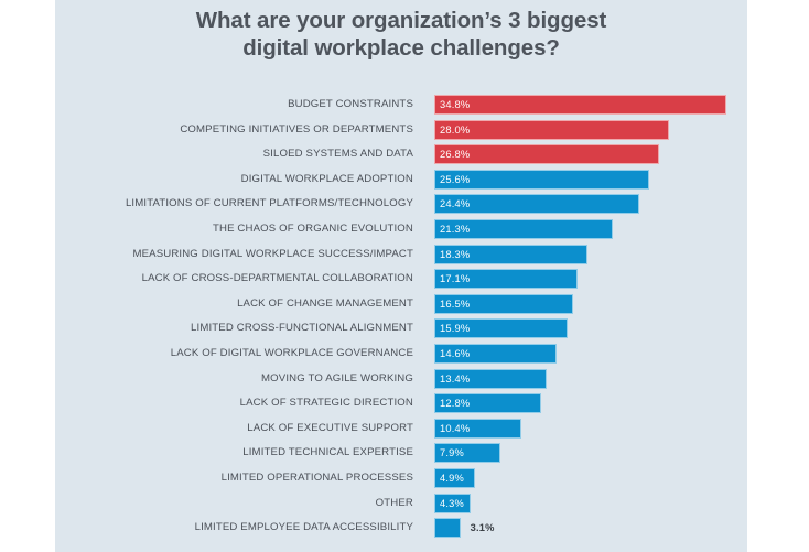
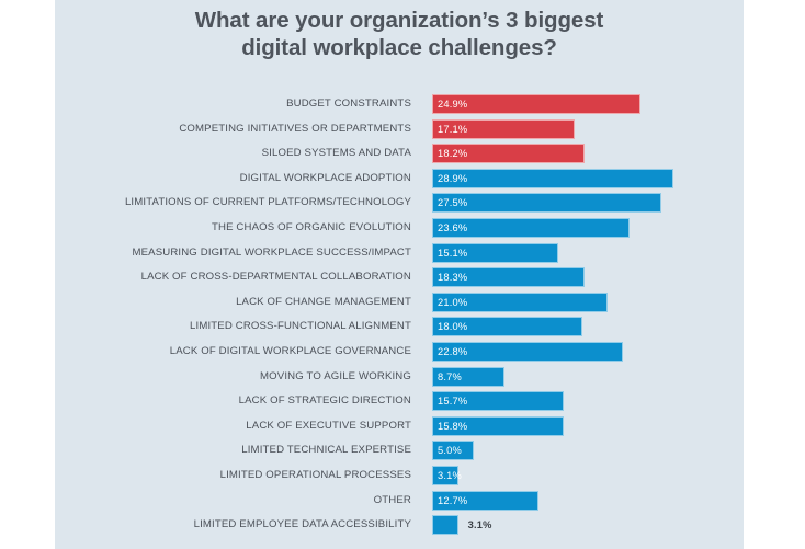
BUDGET CONSTRAINTS: 34.8% -> 24.9%
COMPETING INITIATIVES OR DEPARTMENTS: 28.0% -> 17.1%
SILOED SYSTEMS AND DATA: 26.8% -> 18.2%
DIGITAL WORKPLACE ADOPTION: 25.6% -> 28.9%
LIMITATIONS OF CURRENT PLATFORMS/TECHNOLOGY: 24.4% -> 27.5%
THE CHAOS OF ORGANIC EVOLUTION: 21.3% -> 23.6%
MEASURING DIGITAL WORKPLACE SUCCESS/IMPACT: 18.3% -> 15.1%
LACK OF CROSS-DEPARTMENTAL COLLABORATION: 17.1% -> 18.3%
LACK OF CHANGE MANAGEMENT: 16.5% -> 21.0%
LIMITED CROSS-FUNCTIONAL ALIGNMENT: 15.9% -> 18.0%
LACK OF DIGITAL WORKPLACE GOVERNANCE: 14.6% -> 22.8%
MOVING TO AGILE WORKING: 13.4% -> 8.7%
LACK OF STRATEGIC DIRECTION: 12.8% -> 15.7%
LACK OF EXECUTIVE SUPPORT: 10.4% -> 15.8%
LIMITED TECHNICAL EXPERTISE: 7.9% -> 5.0%
LIMITED OPERATIONAL PROCESSES: 4.9% -> 3.1%
OTHER: 4.3% -> 12.7%
